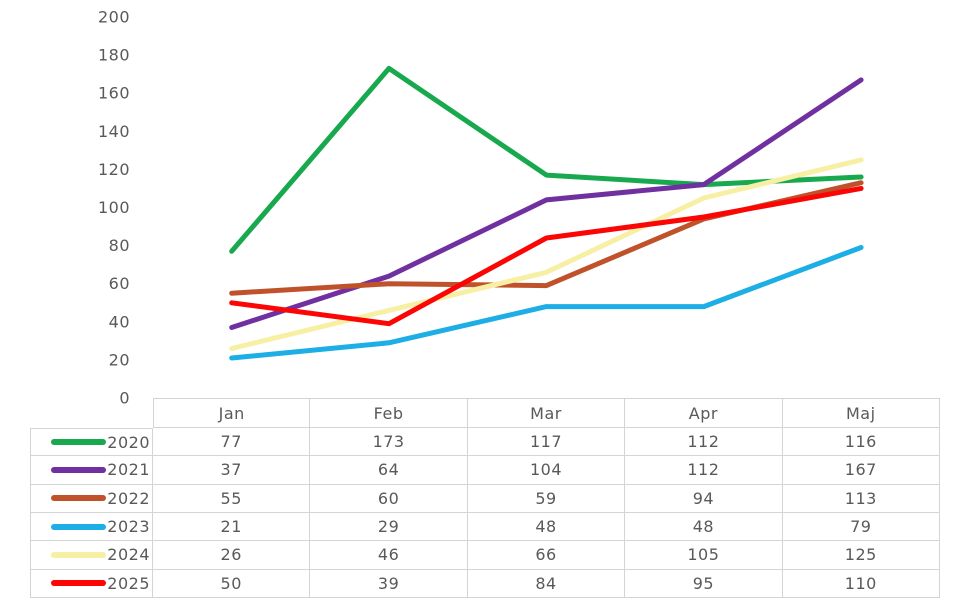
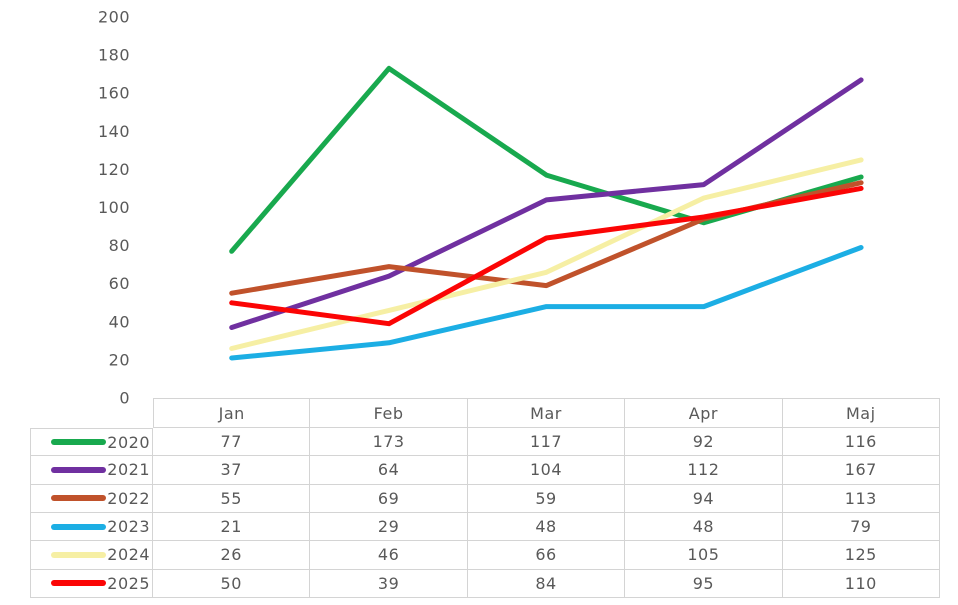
2022/Feb: 60 -> 69
2020/Apr: 112 -> 92
